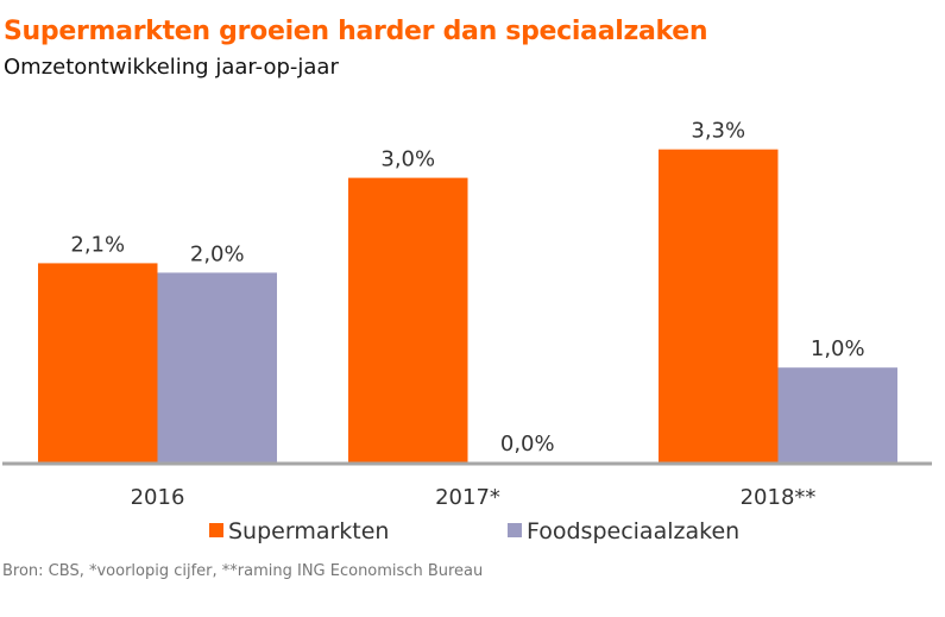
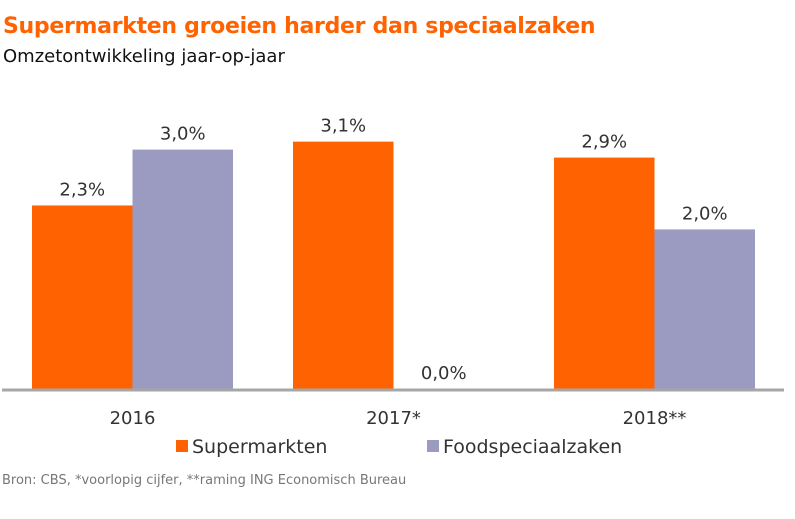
Supermarkten/2016: 2,1% -> 2,3%
Foodspeciaalzaken/2016: 2,0% -> 3,0%
Supermarkten/2017*: 3,0% -> 3,1%
Supermarkten/2018**: 3,3% -> 2,9%
Foodspeciaalzaken/2018**: 1,0% -> 2,0%
